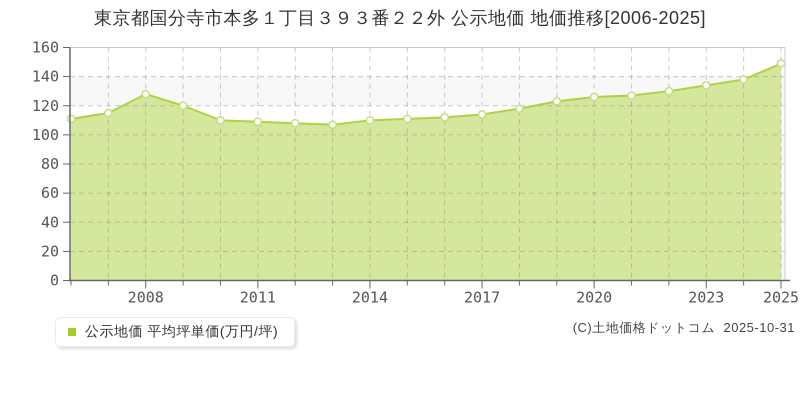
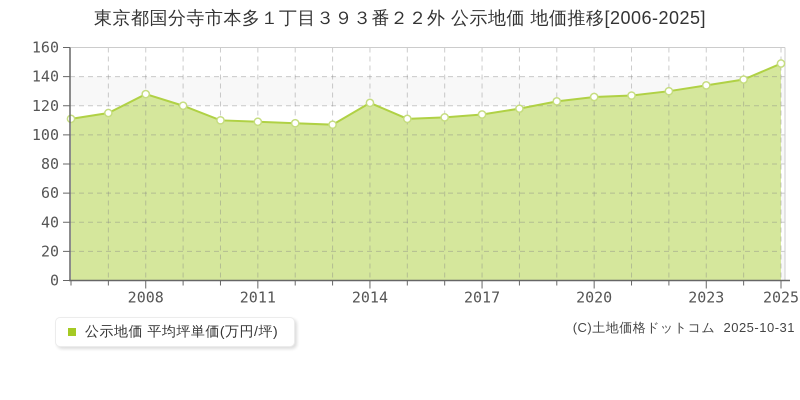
2014: 110 -> 122
